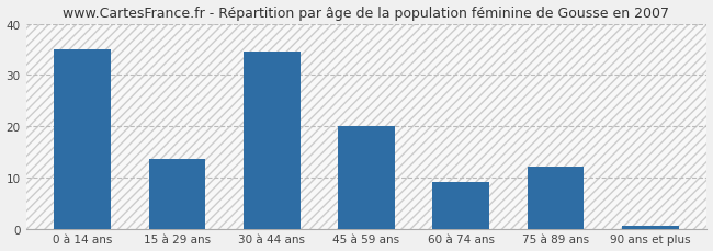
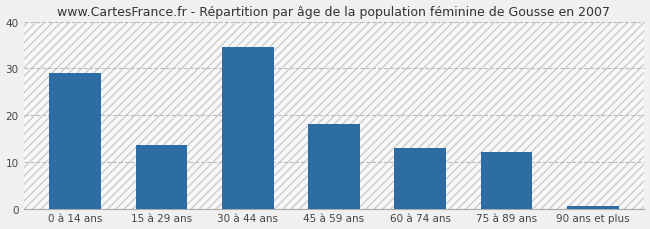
0 à 14 ans: 35.0 -> 29.0
45 à 59 ans: 20.0 -> 18.0
60 à 74 ans: 9.0 -> 13.0
